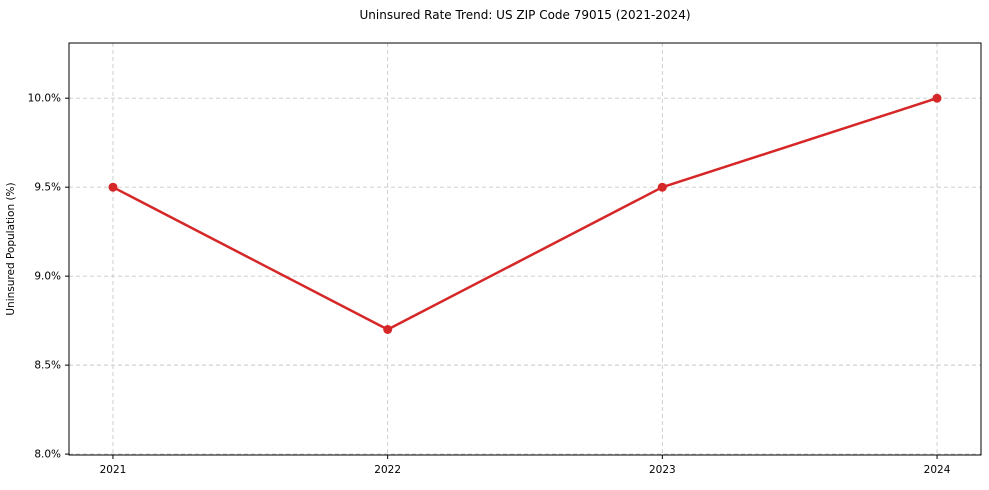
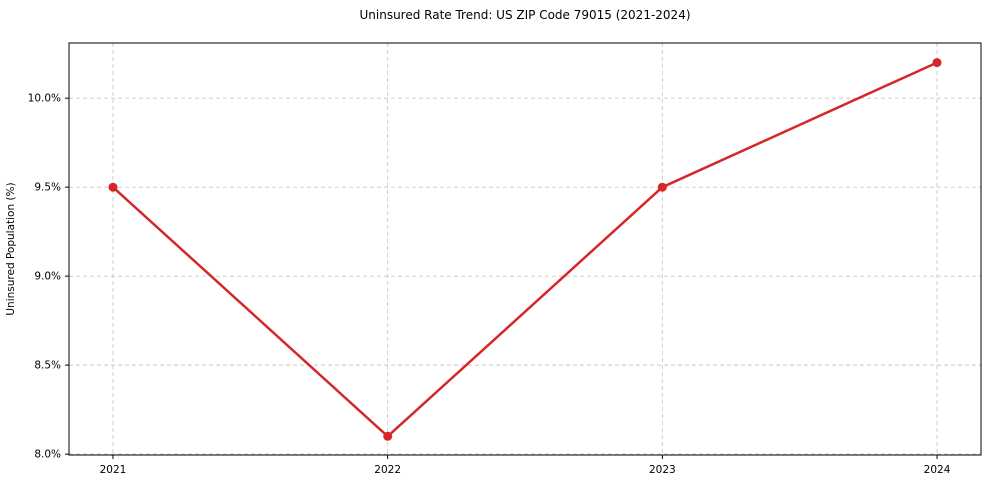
2022: 8.7% -> 8.1%
2024: 10.0% -> 10.2%
